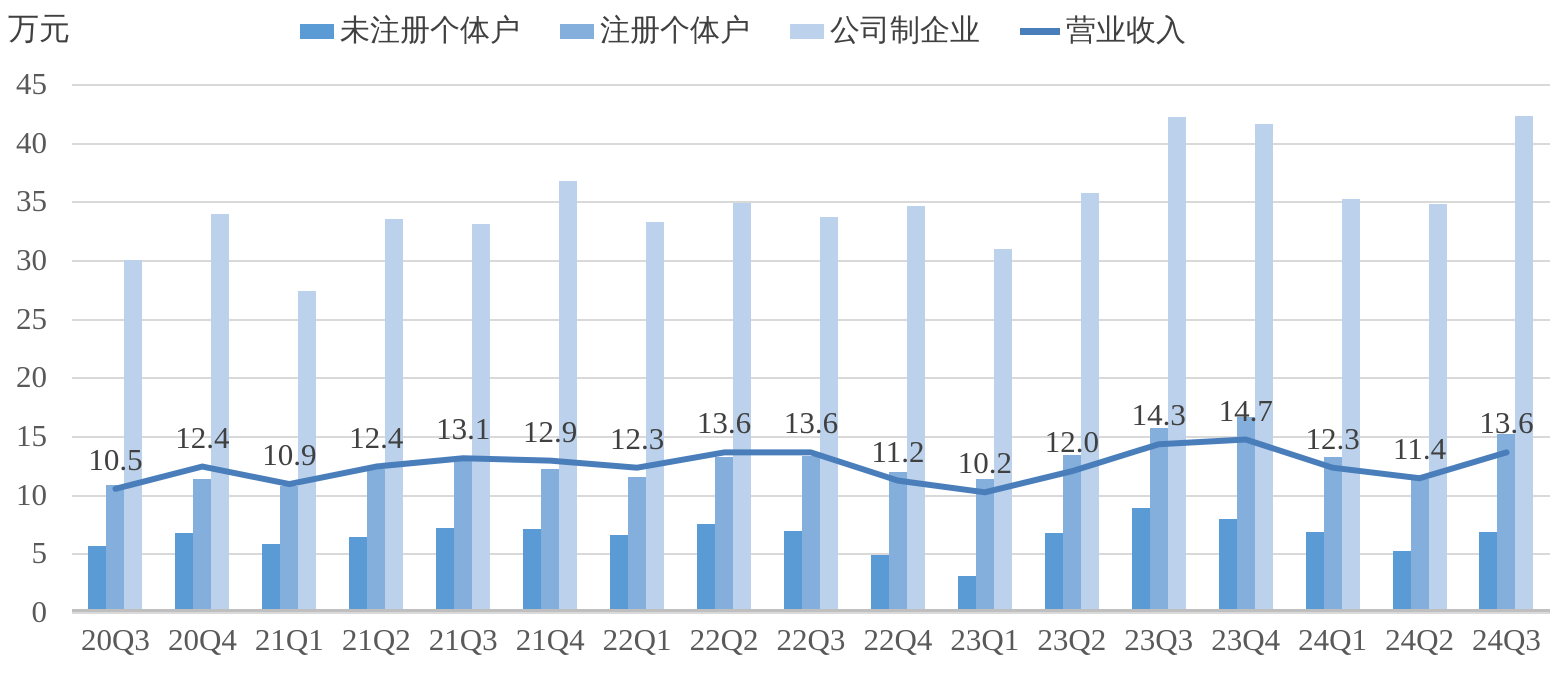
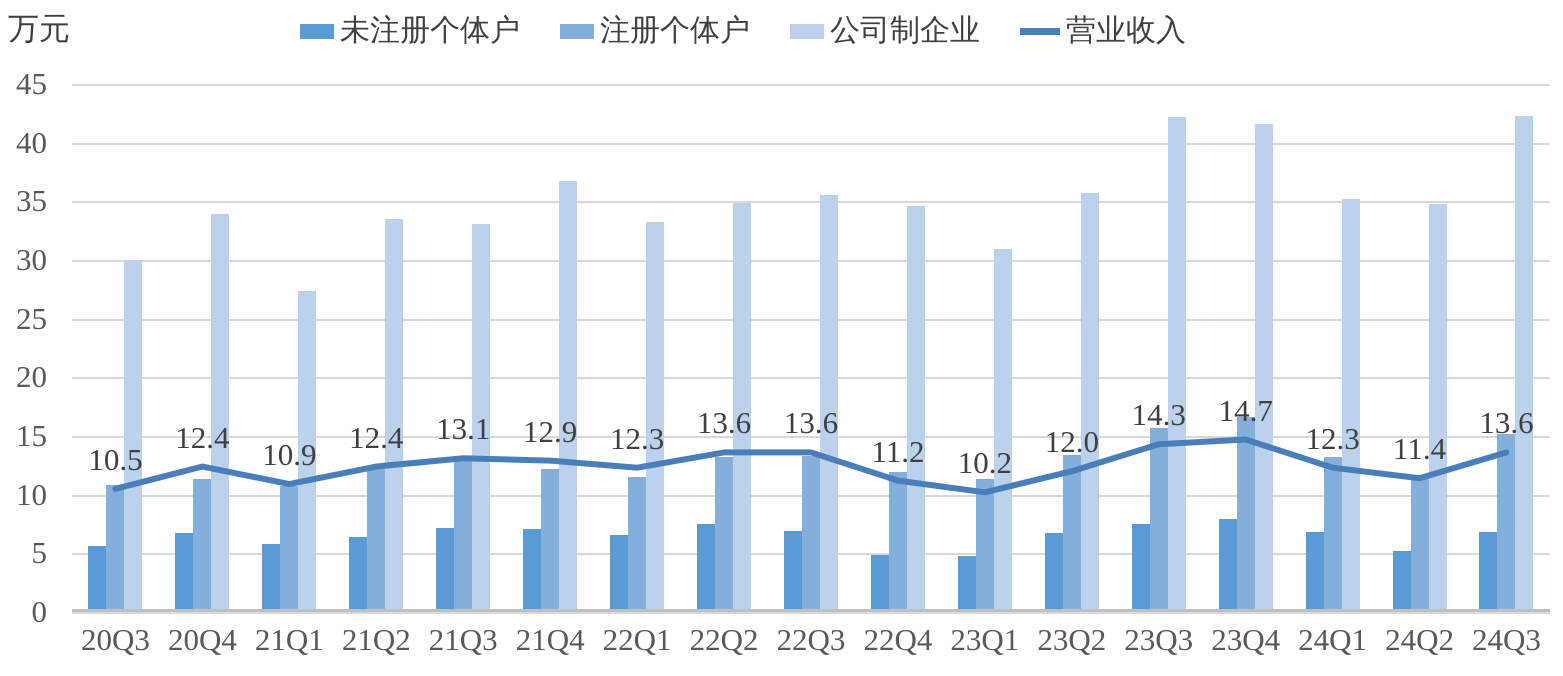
公司制企业/22Q3: 33.7 -> 35.5
未注册个体户/23Q1: 3.1 -> 4.8
未注册个体户/23Q3: 8.9 -> 7.5
